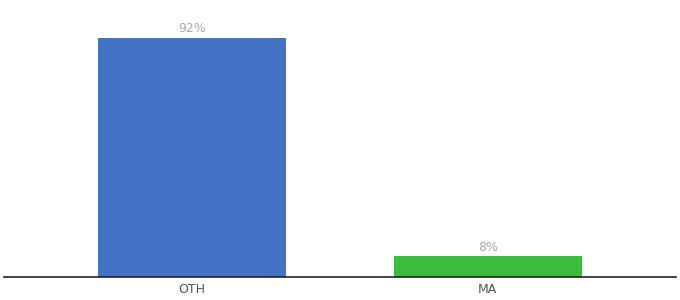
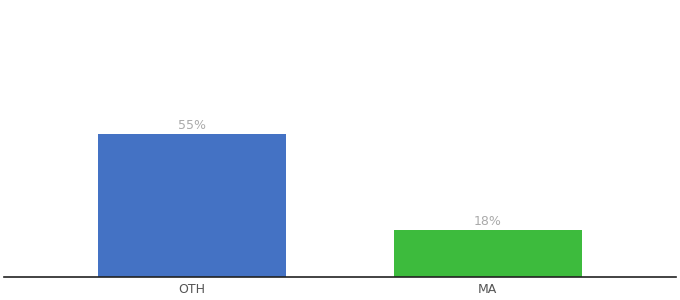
OTH: 92% -> 55%
MA: 8% -> 18%
